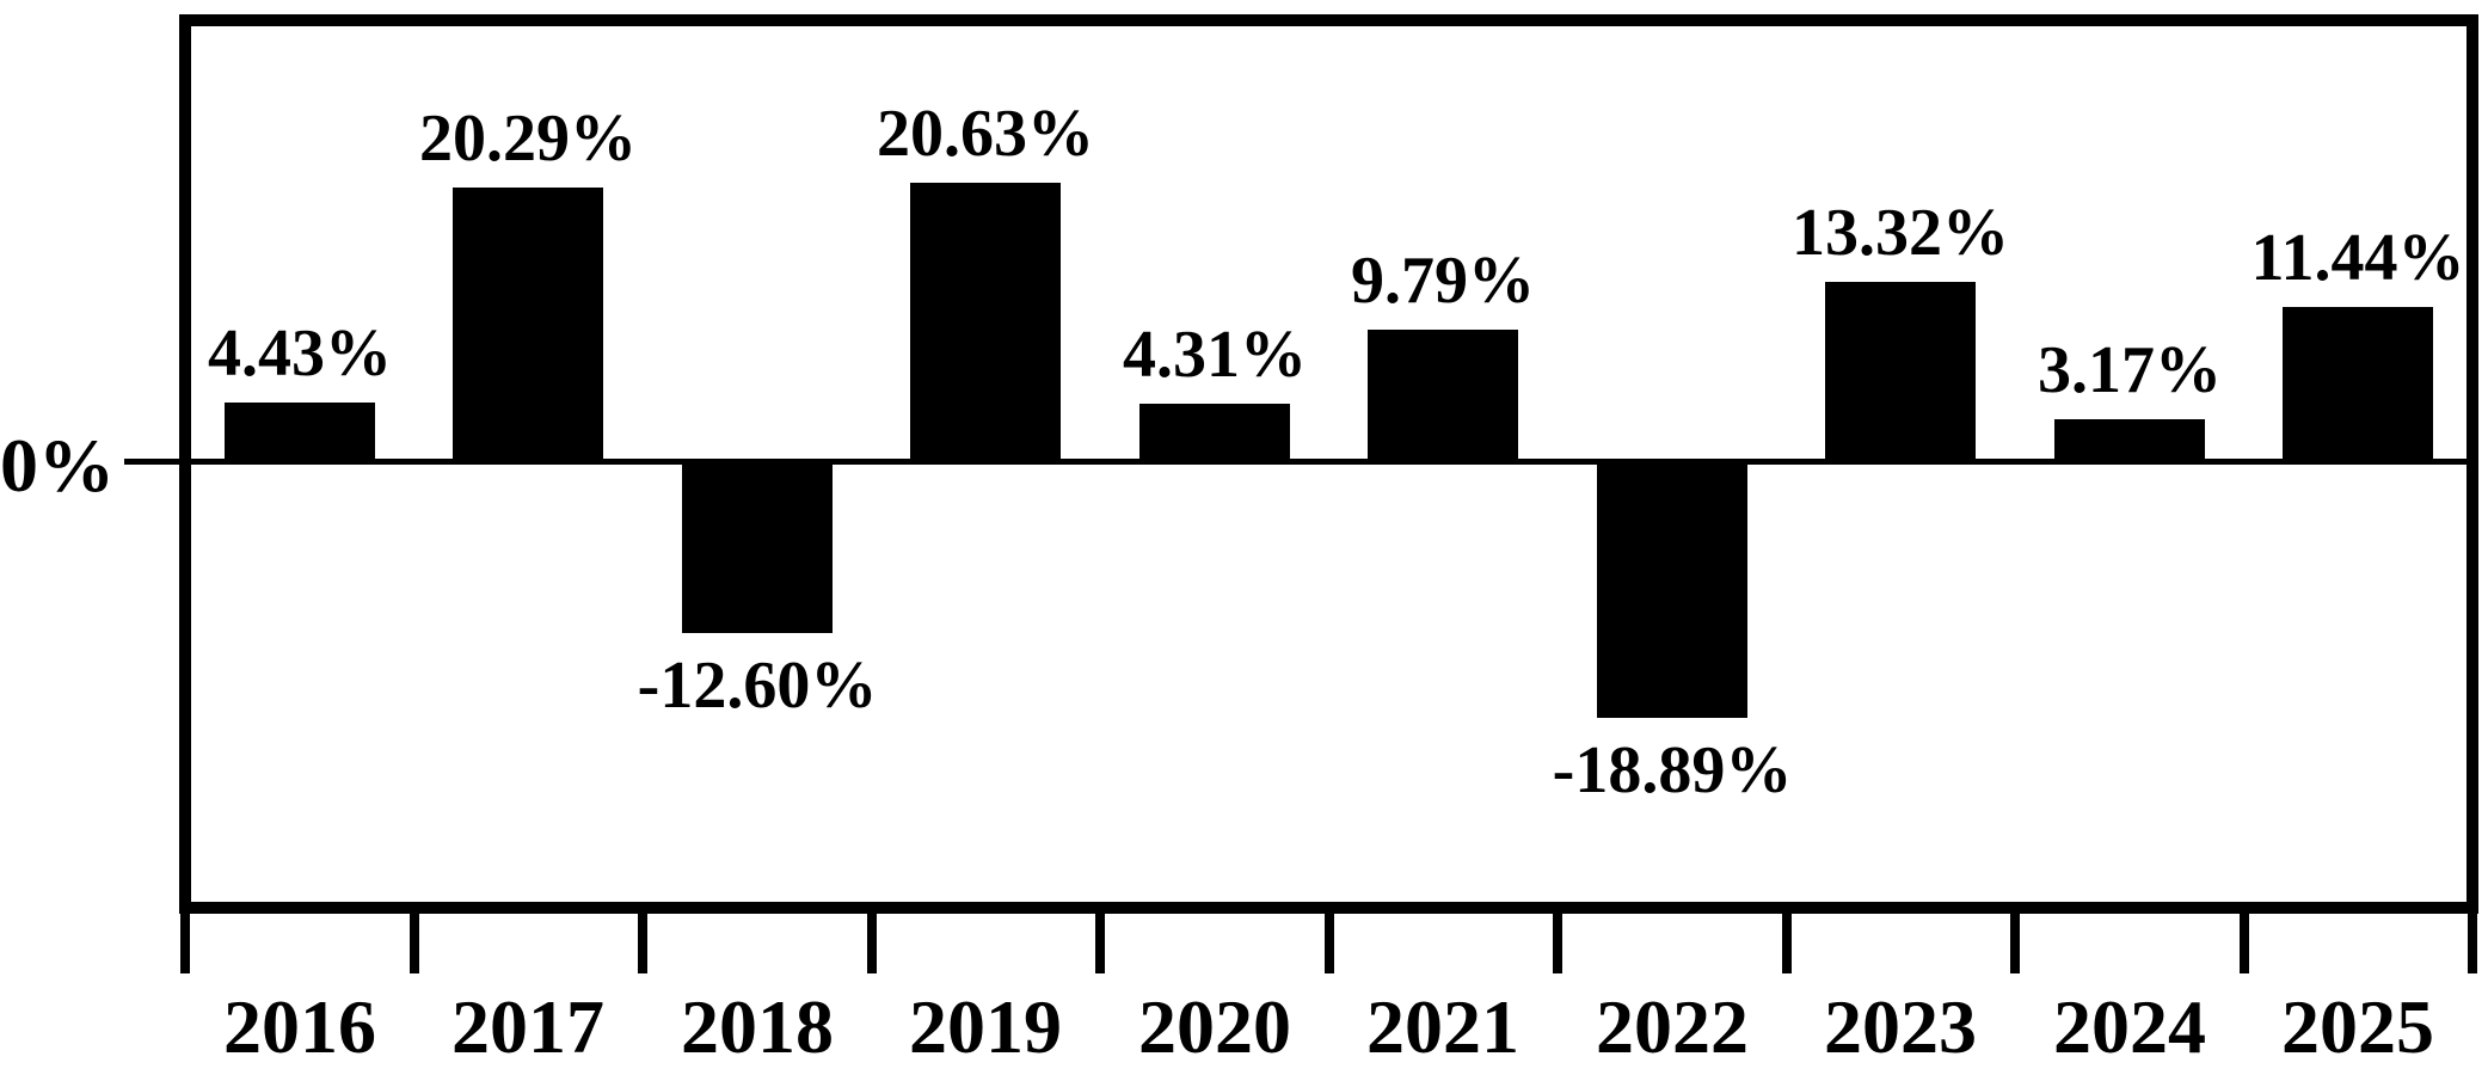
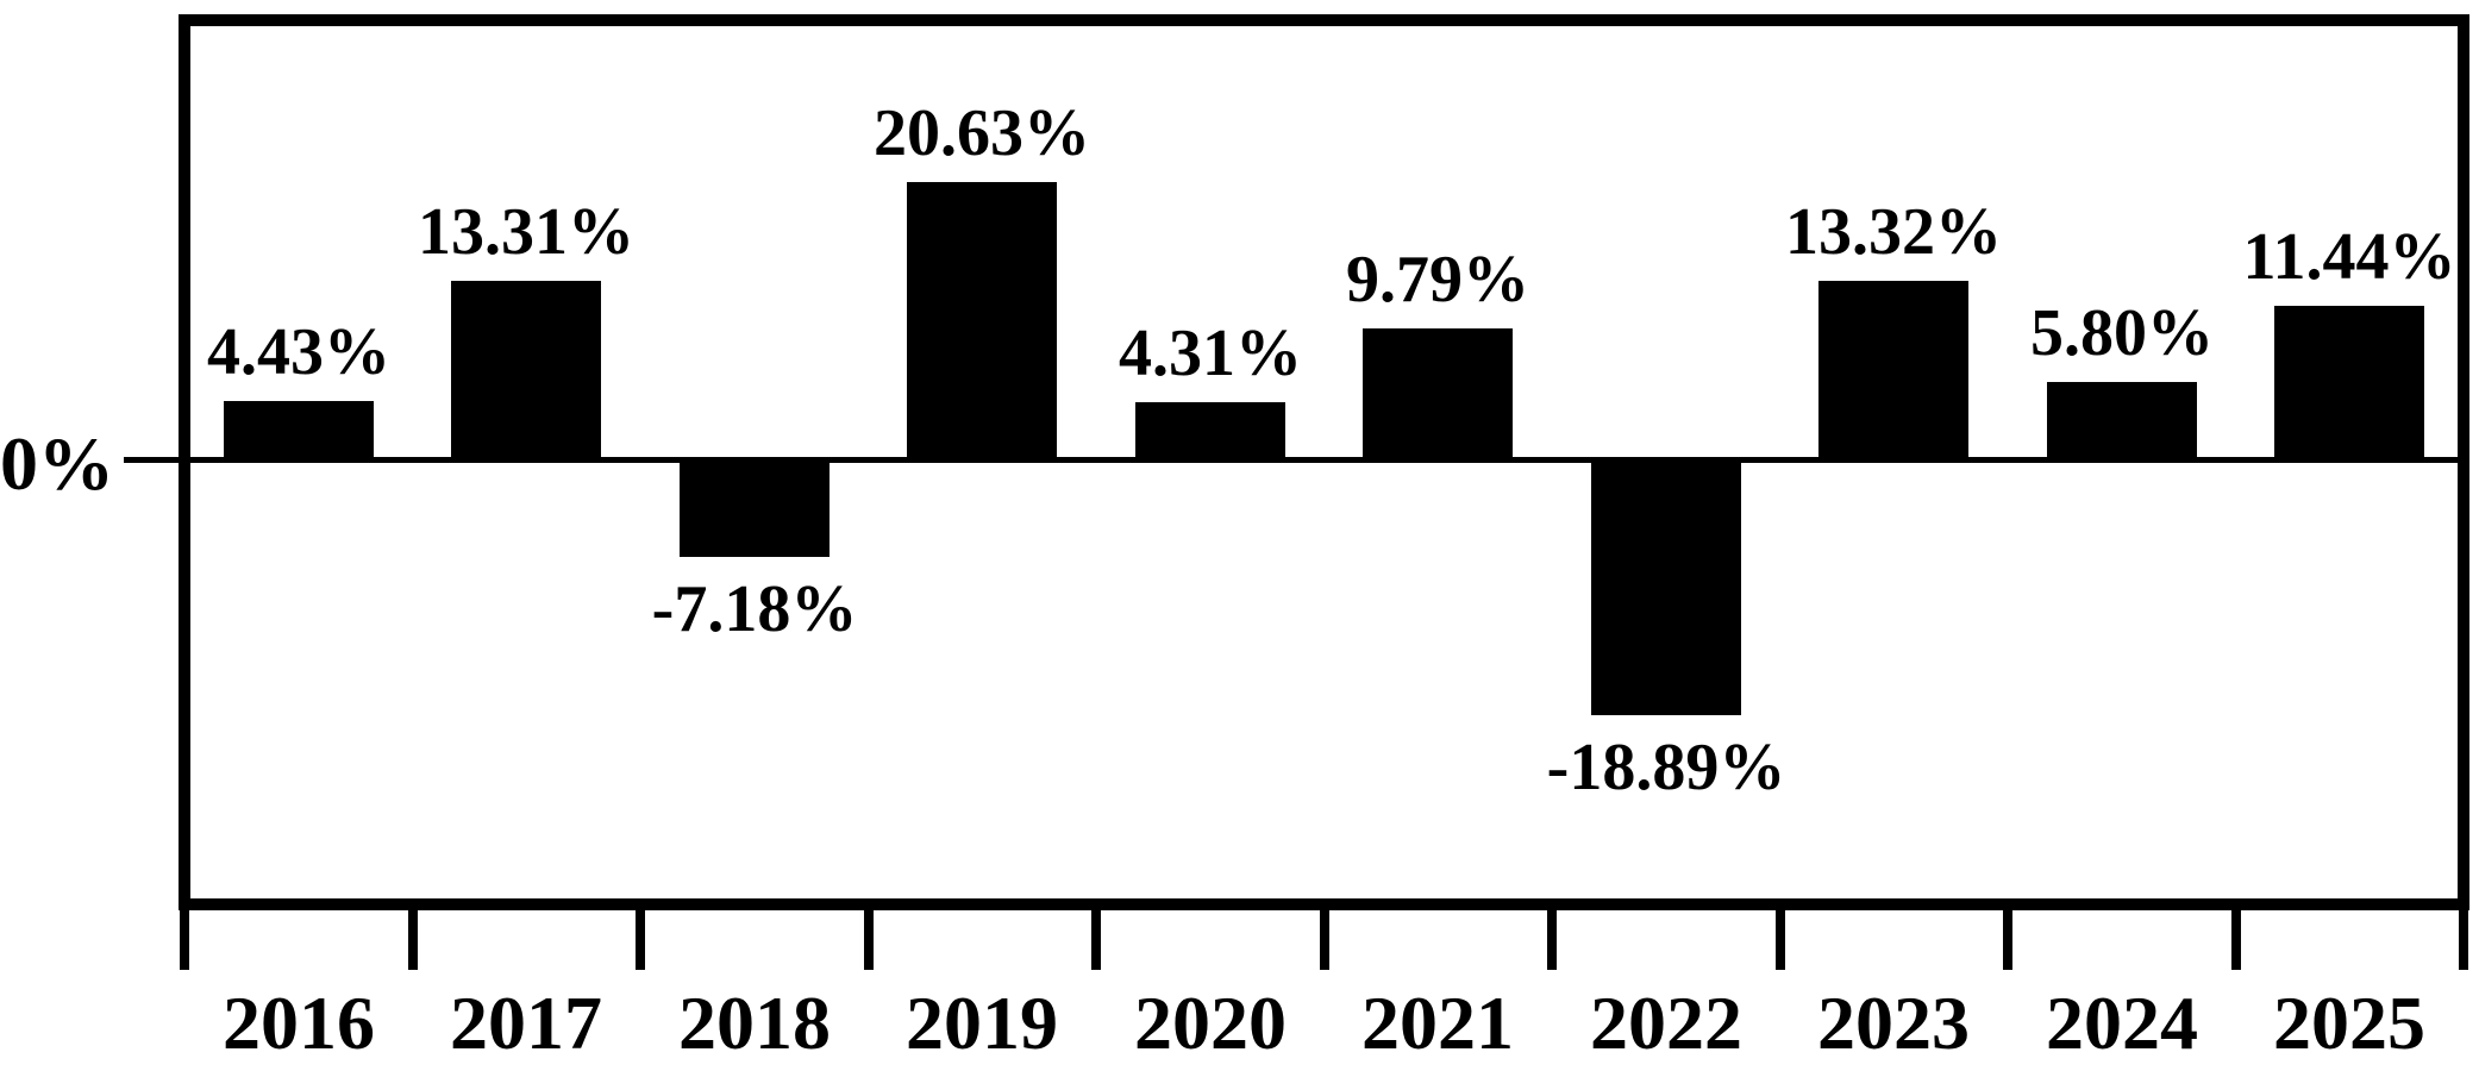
2017: 20.29% -> 13.31%
2018: -12.60% -> -7.18%
2024: 3.17% -> 5.80%
